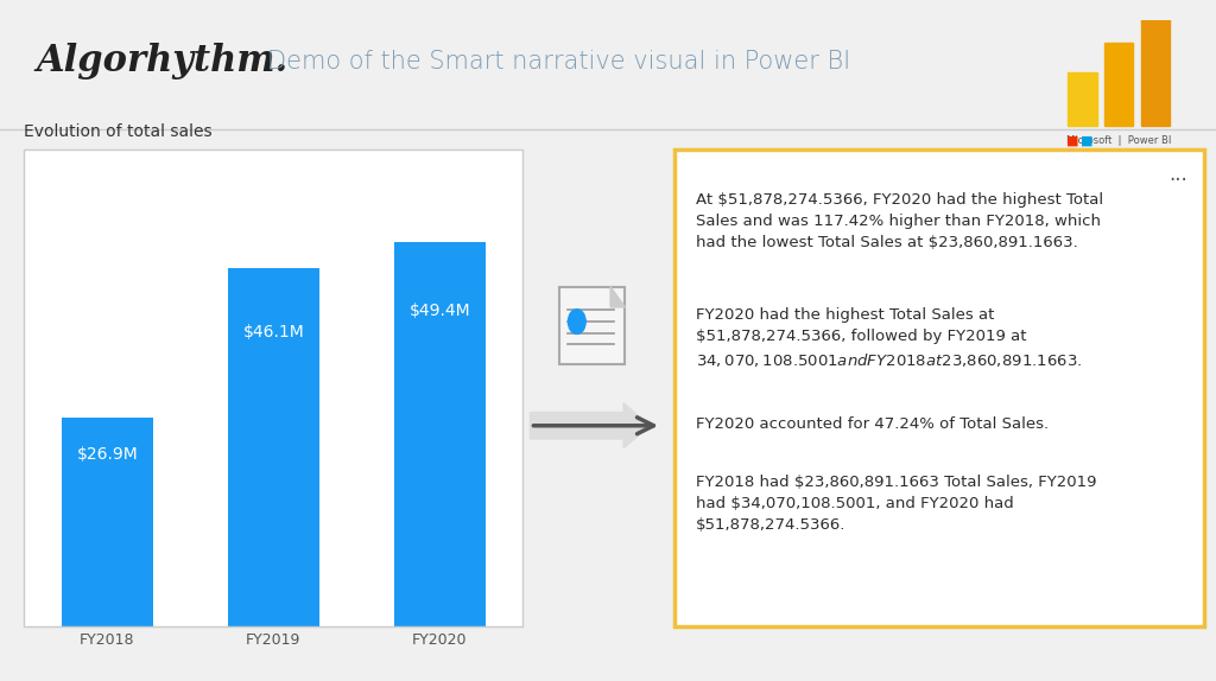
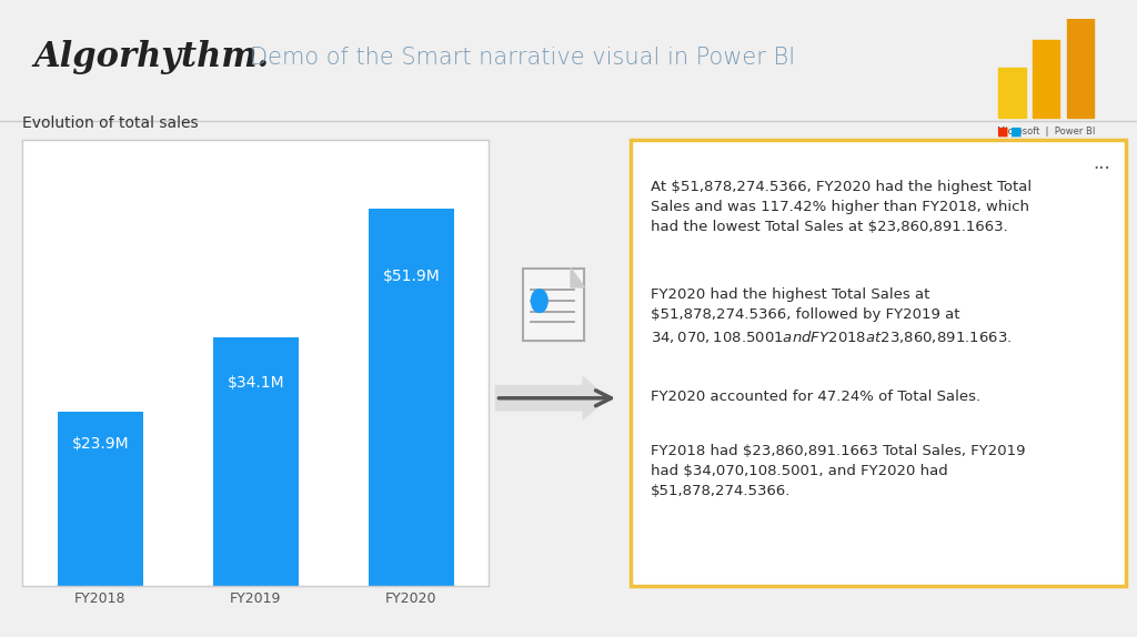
FY2018: $26.9M -> $23.9M
FY2019: $46.1M -> $34.1M
FY2020: $49.4M -> $51.9M
